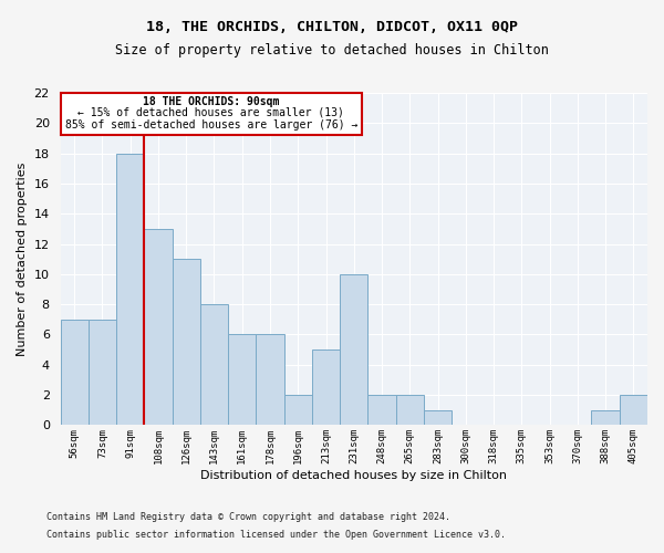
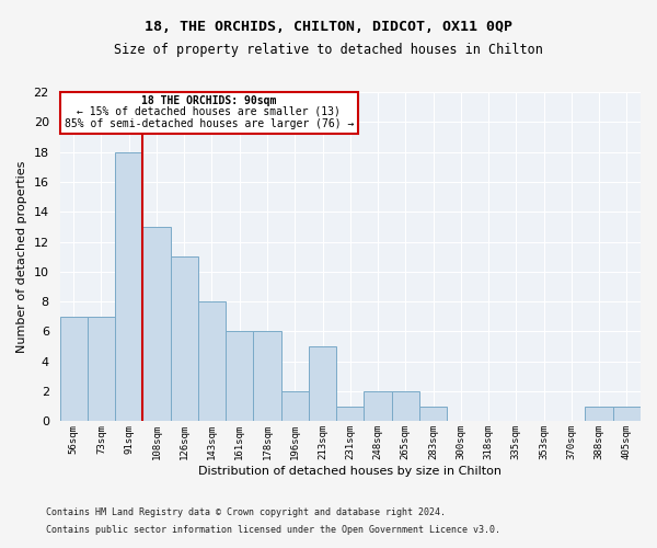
231sqm: 10 -> 1
405sqm: 2 -> 1
